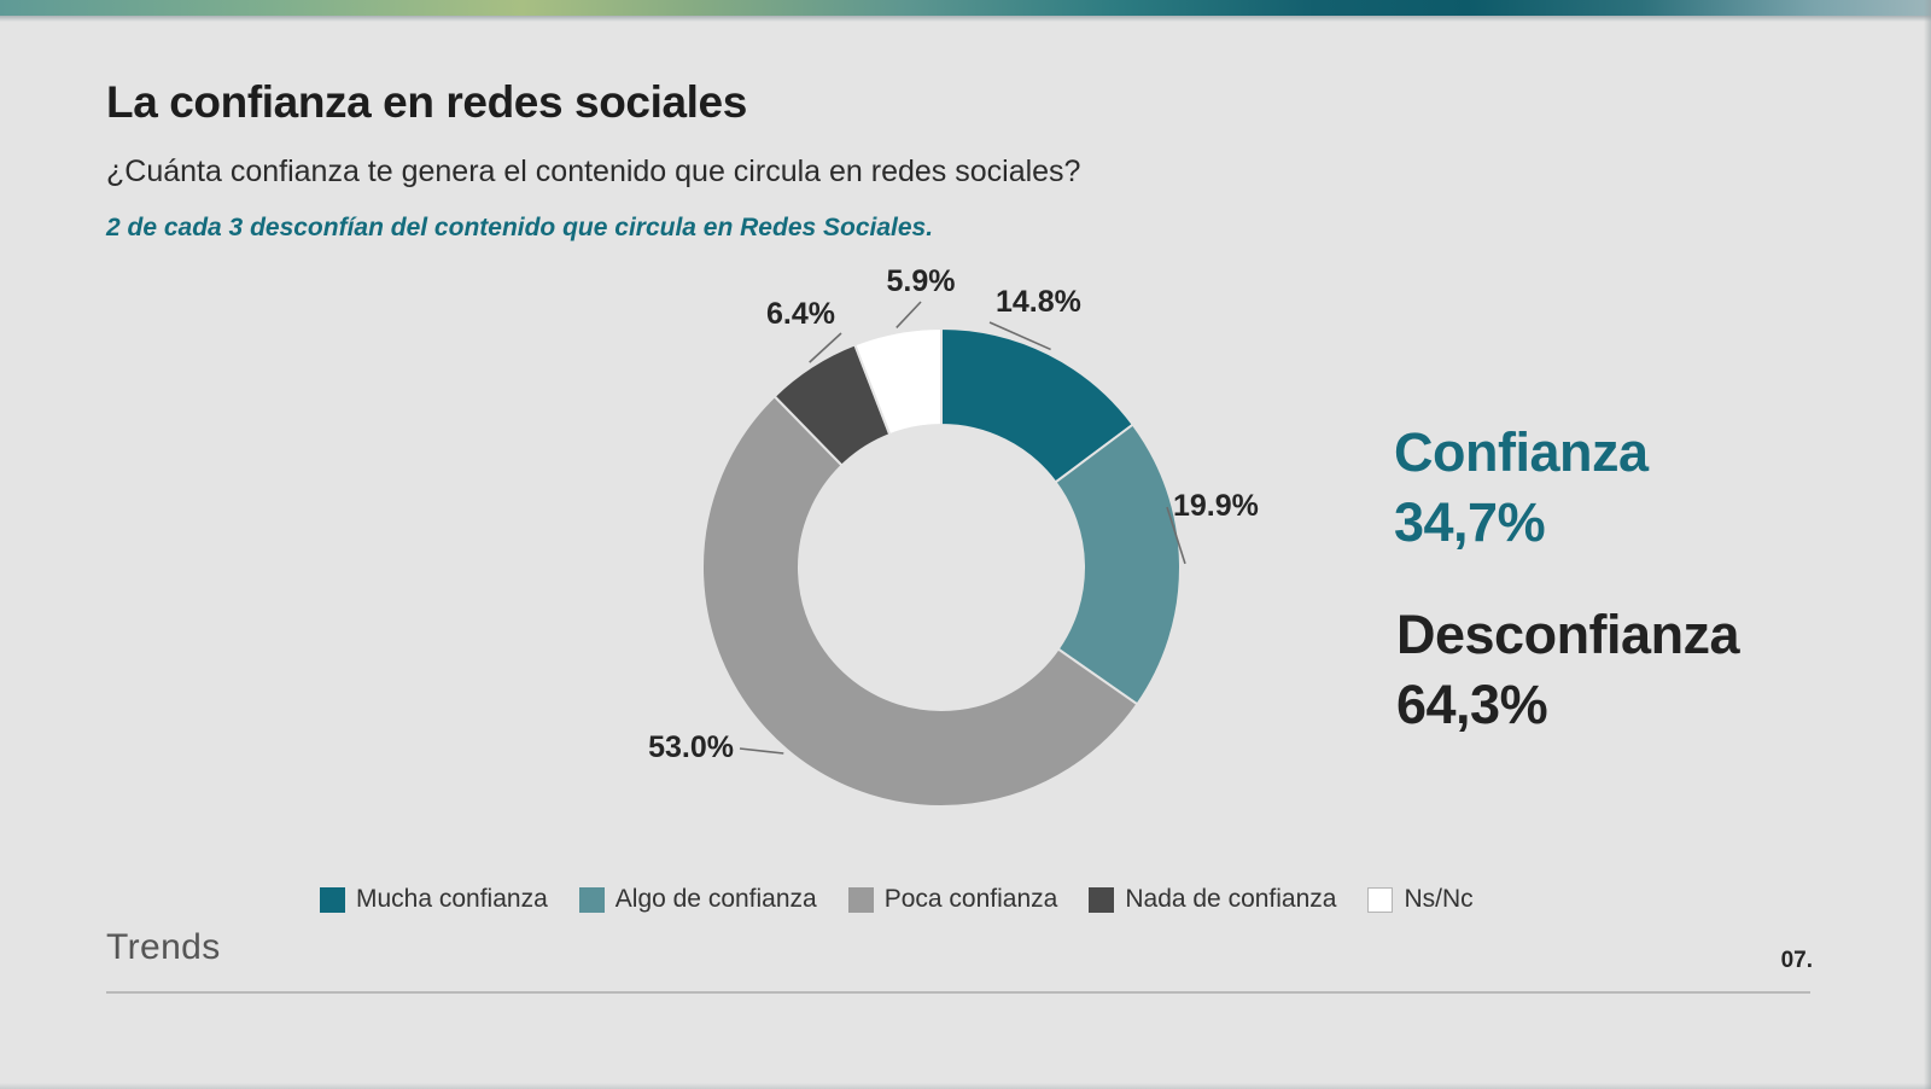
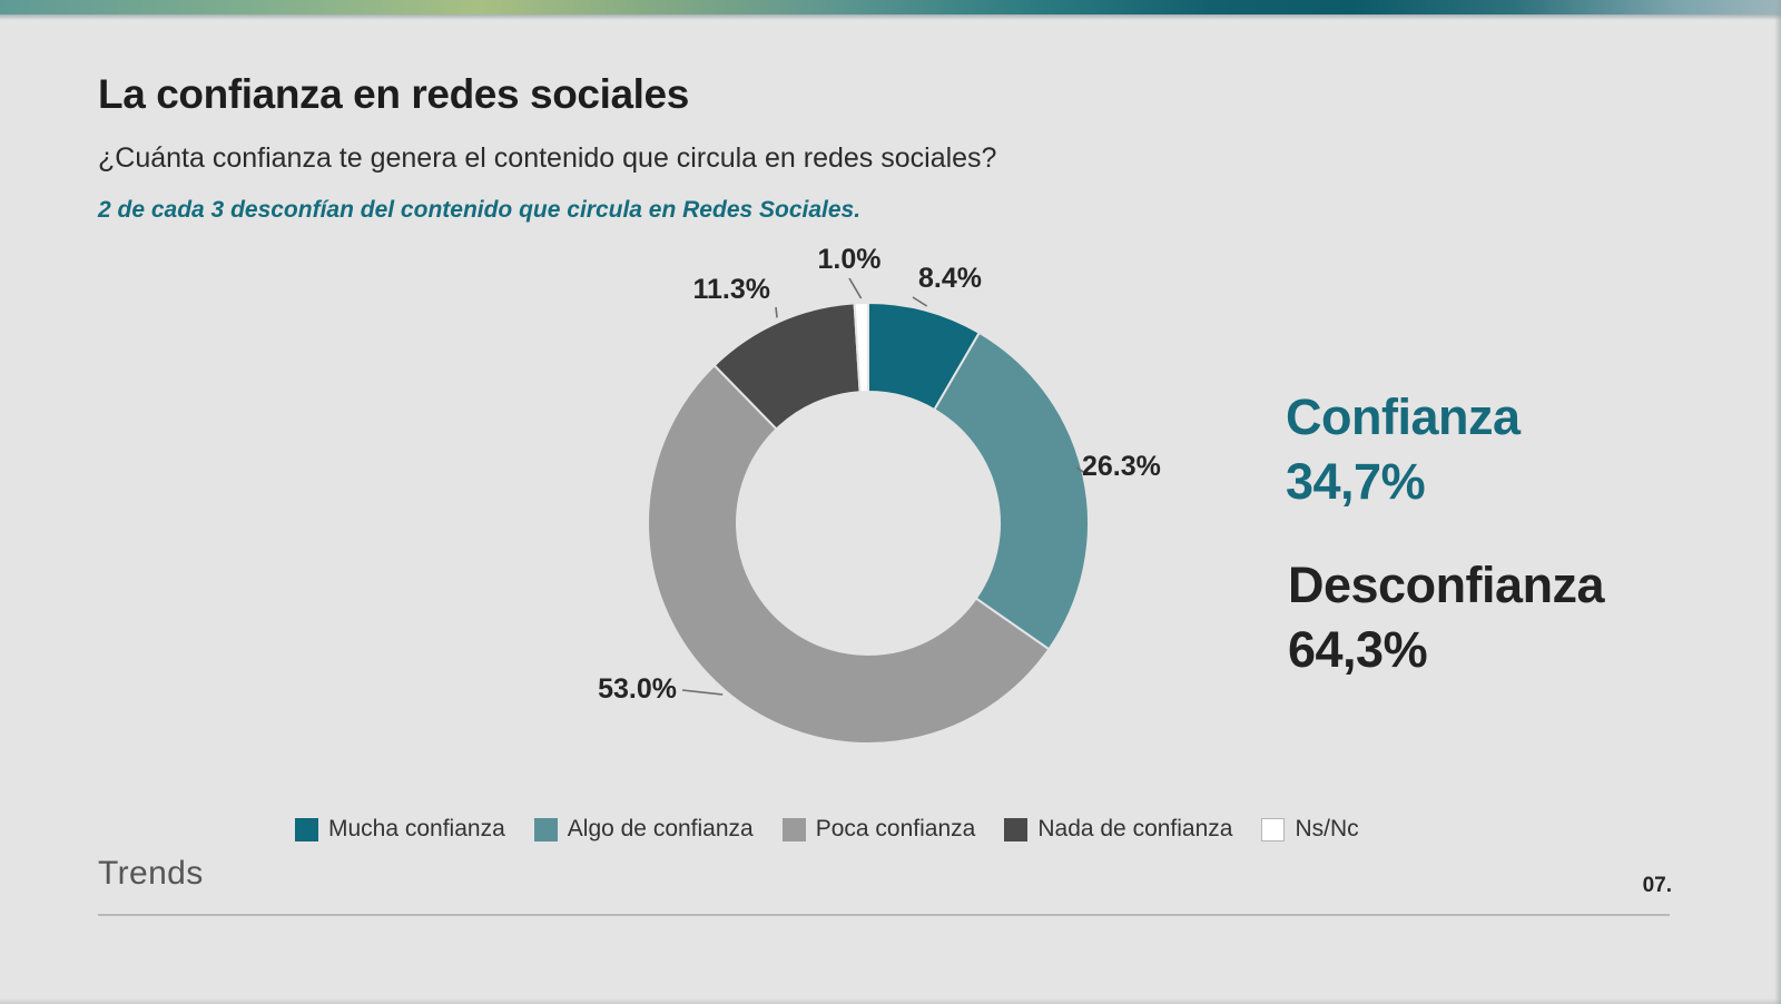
Mucha confianza: 14.8% -> 8.4%
Algo de confianza: 19.9% -> 26.3%
Nada de confianza: 6.4% -> 11.3%
Ns/Nc: 5.9% -> 1.0%
